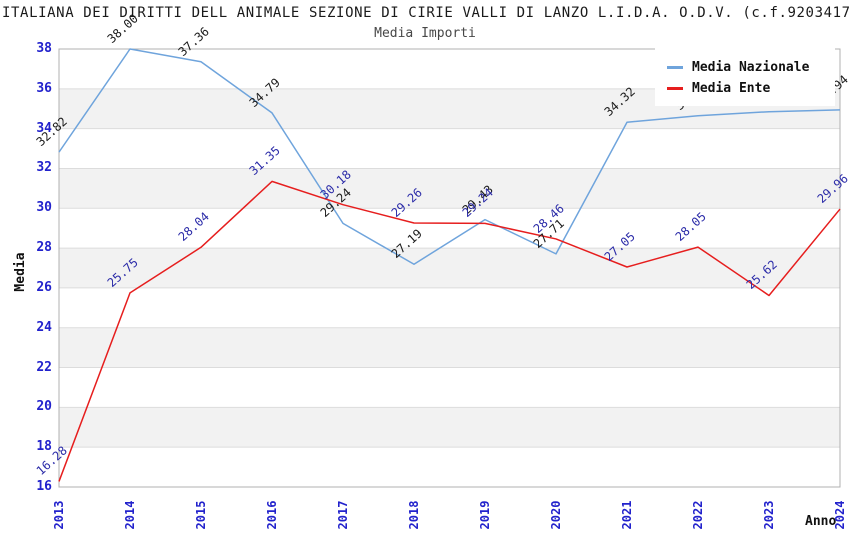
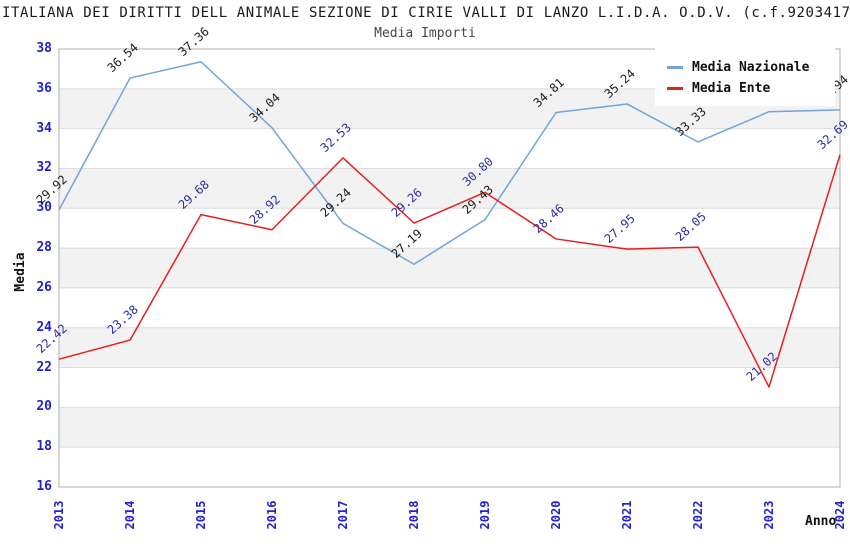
Media Nazionale/2013: 32.82 -> 29.92
Media Ente/2013: 16.28 -> 22.42
Media Nazionale/2014: 38.00 -> 36.54
Media Ente/2014: 25.75 -> 23.38
Media Ente/2015: 28.04 -> 29.68
Media Nazionale/2016: 34.79 -> 34.04
Media Ente/2016: 31.35 -> 28.92
Media Ente/2017: 30.18 -> 32.53
Media Ente/2019: 29.24 -> 30.80
Media Nazionale/2020: 27.71 -> 34.81
Media Nazionale/2021: 34.32 -> 35.24
Media Ente/2021: 27.05 -> 27.95
Media Nazionale/2022: 34.65 -> 33.33
Media Ente/2023: 25.62 -> 21.02
Media Ente/2024: 29.96 -> 32.69
